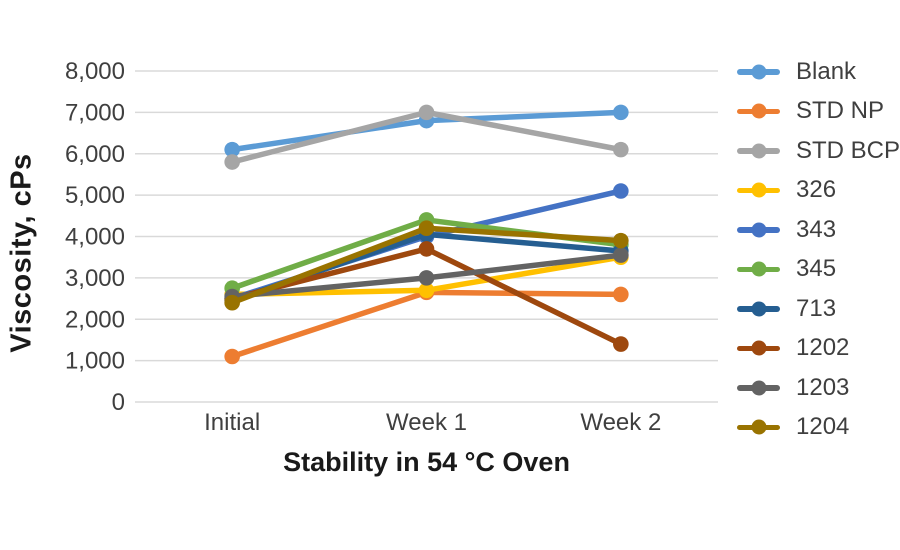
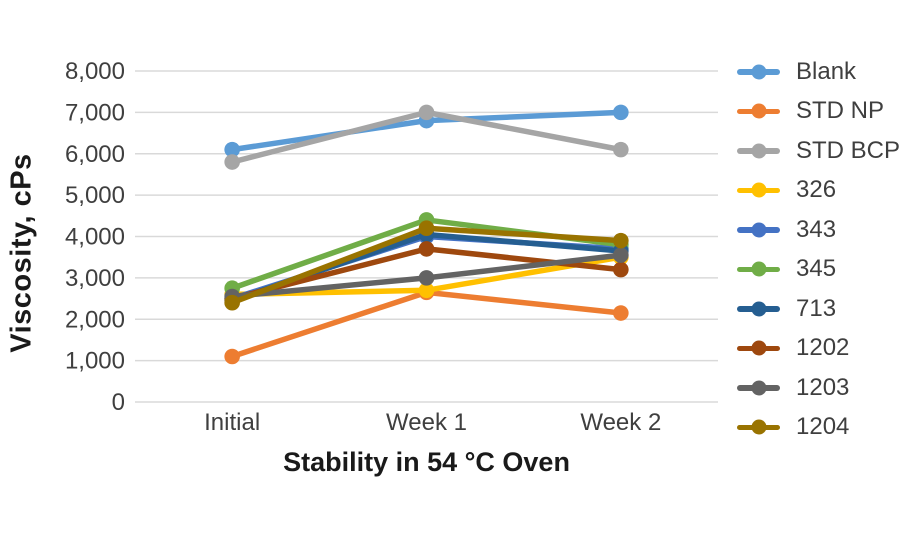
STD NP/Week 2: 2600 -> 2200
343/Week 2: 5100 -> 3700
1202/Week 2: 1400 -> 3200
